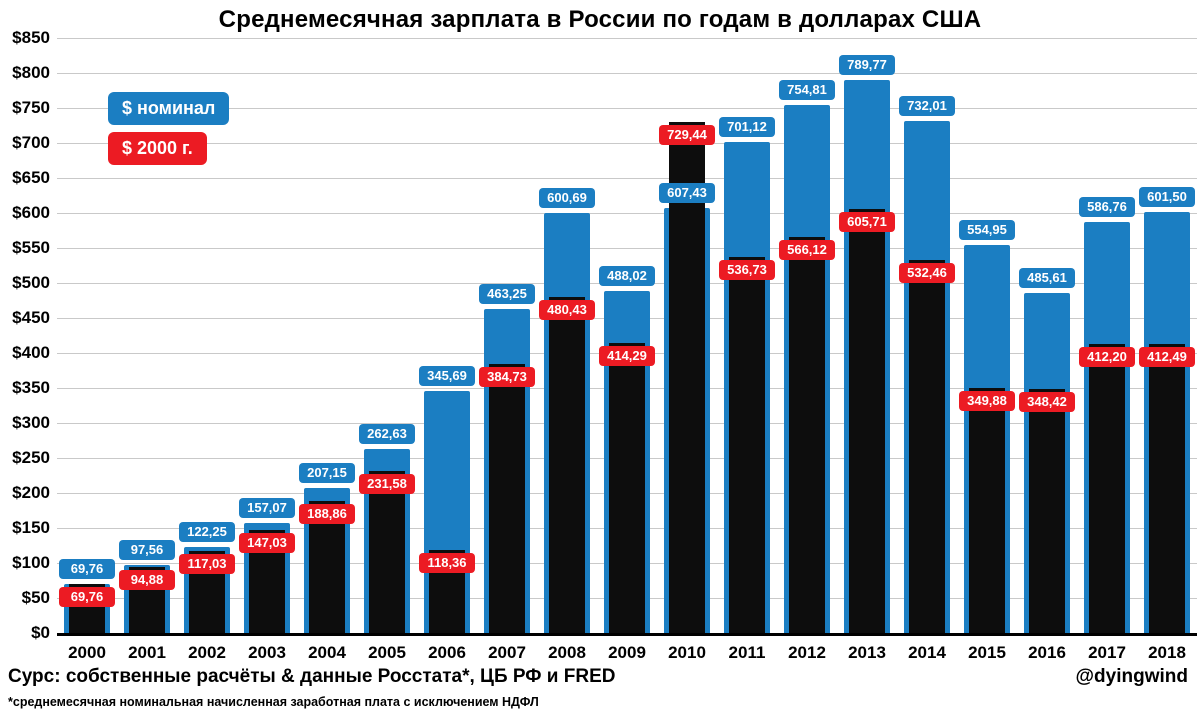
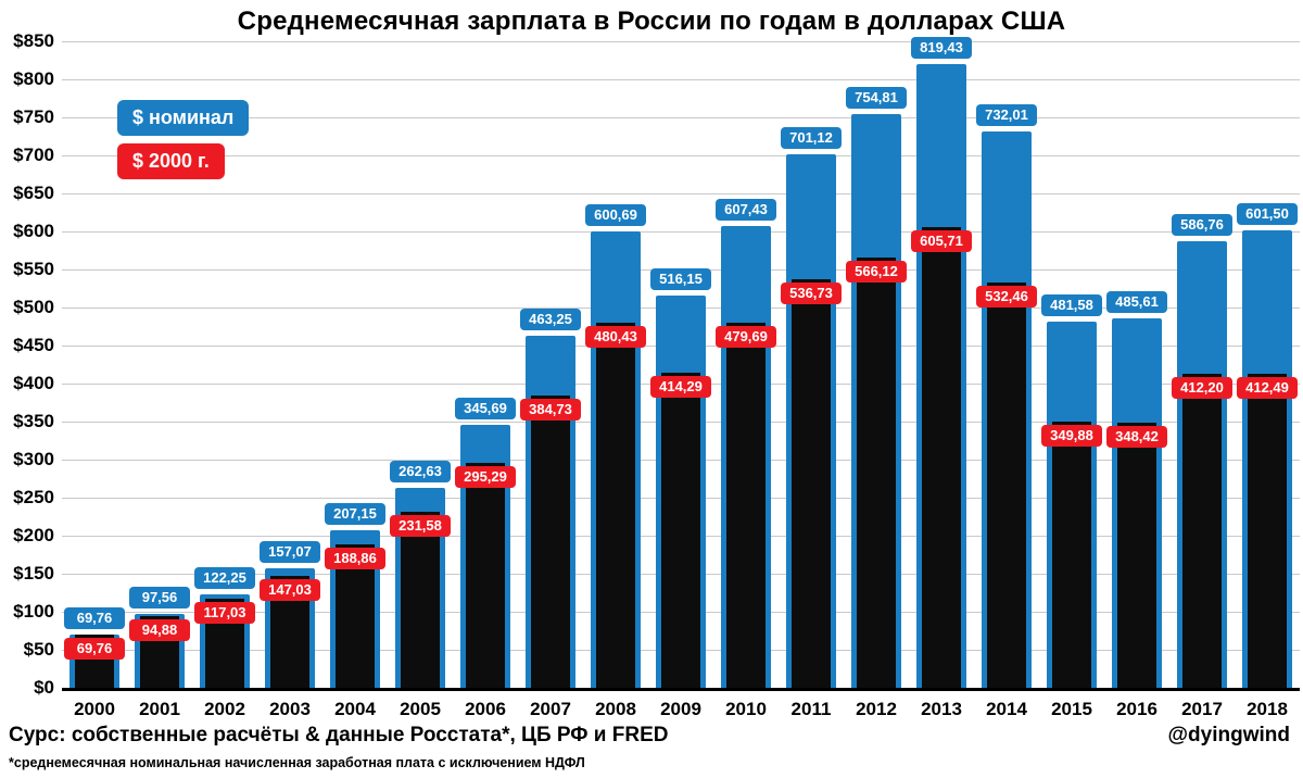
$ 2000 г./2006: 118,36 -> 295,29
$ номинал/2009: 488,02 -> 516,15
$ 2000 г./2010: 729,44 -> 479,69
$ номинал/2013: 789,77 -> 819,43
$ номинал/2015: 554,95 -> 481,58
